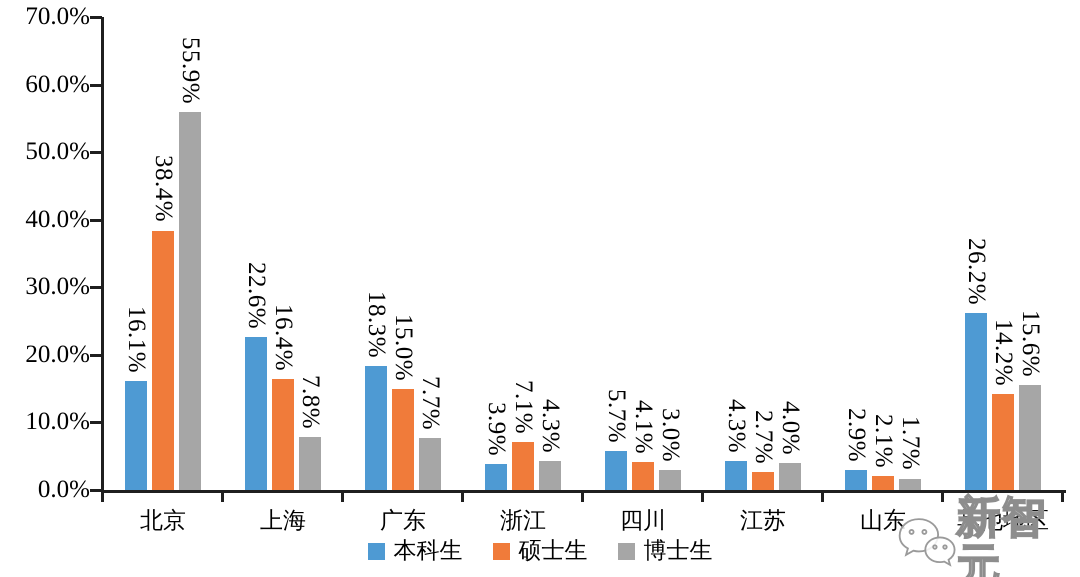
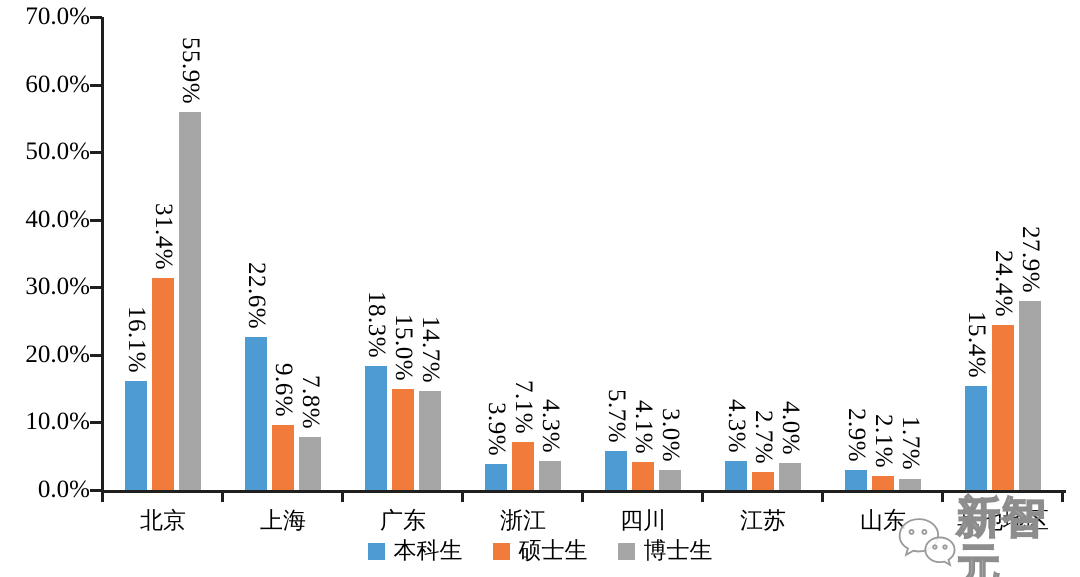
硕士生/北京: 38.4% -> 31.4%
硕士生/上海: 16.4% -> 9.6%
博士生/广东: 7.7% -> 14.7%
本科生/其他地区: 26.2% -> 15.4%
硕士生/其他地区: 14.2% -> 24.4%
博士生/其他地区: 15.6% -> 27.9%
